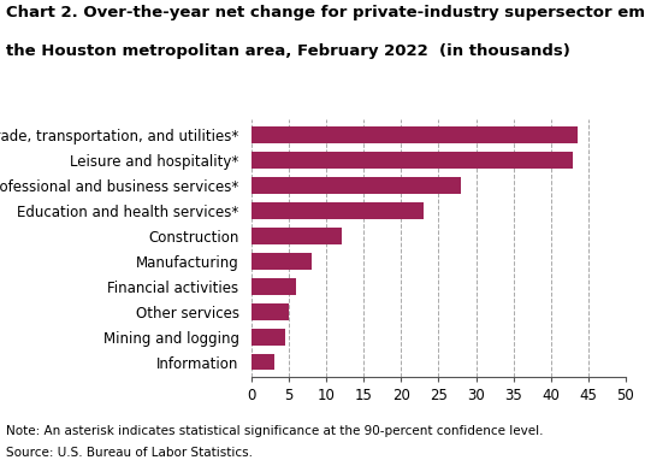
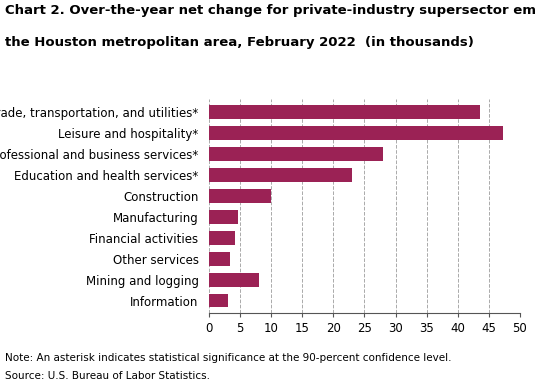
Leisure and hospitality*: 43.0 -> 47.2
Construction: 12.0 -> 10.0
Manufacturing: 8.0 -> 4.6
Financial activities: 6.0 -> 4.2
Other services: 5.0 -> 3.4
Mining and logging: 4.5 -> 8.0
